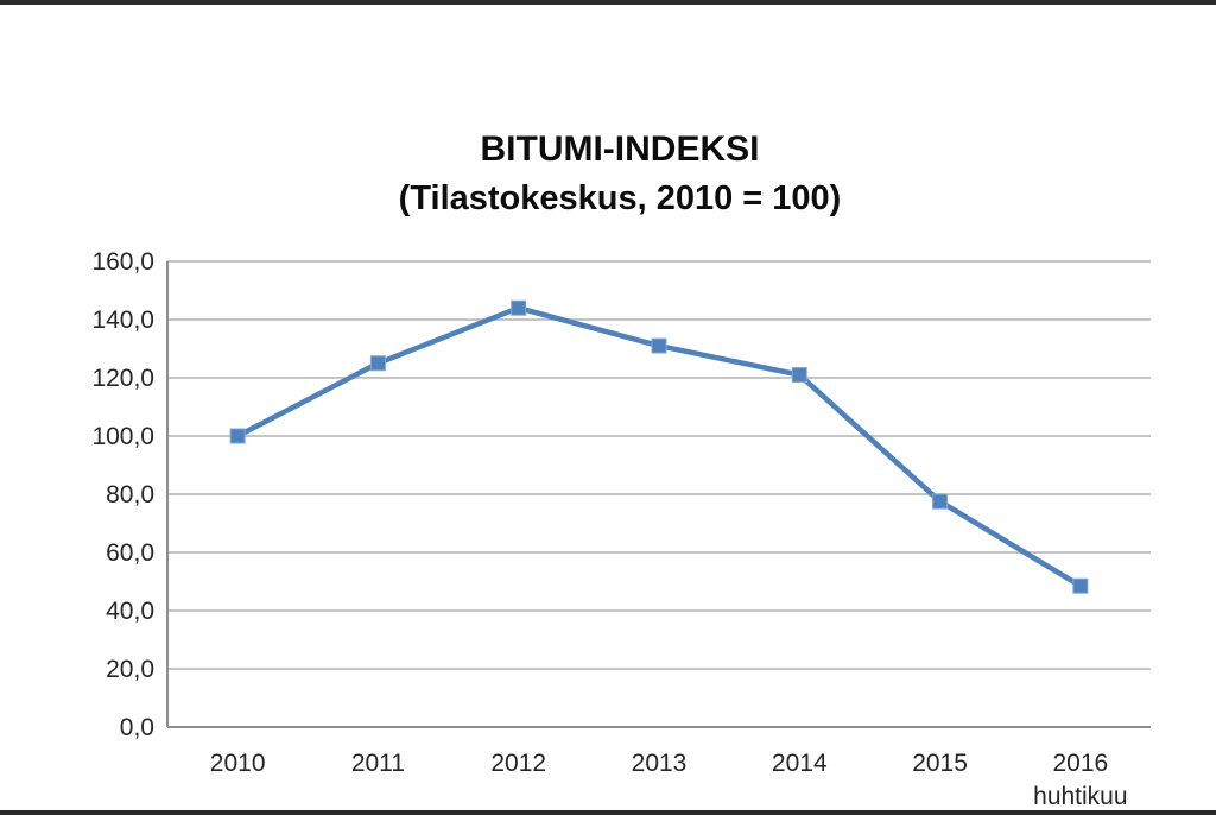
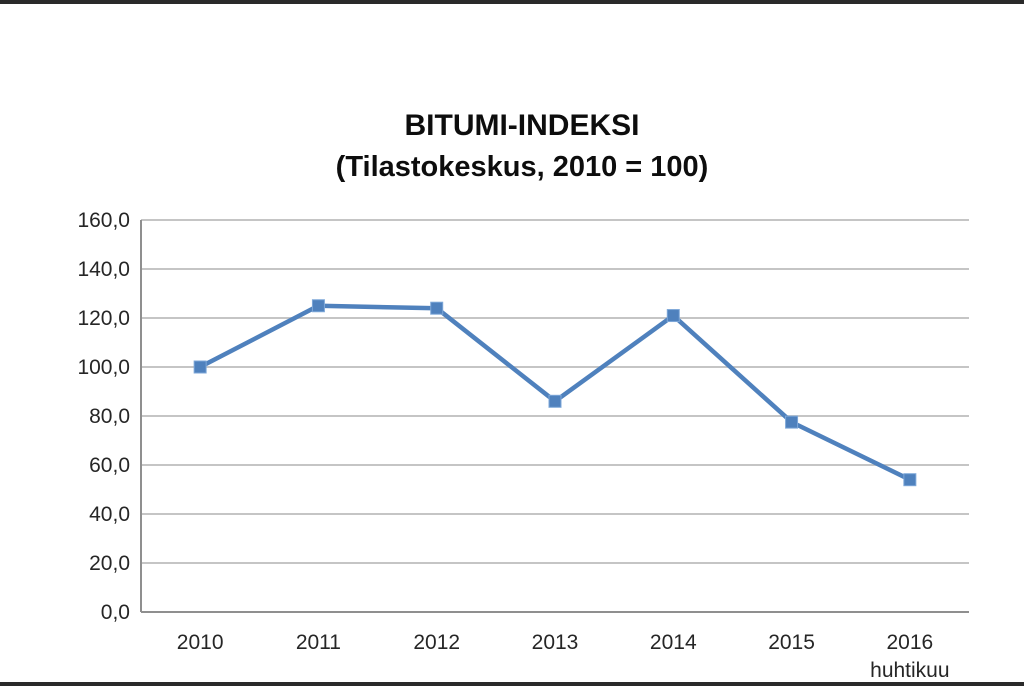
2012: 144 -> 124
2013: 131 -> 86
2016: 48 -> 54
